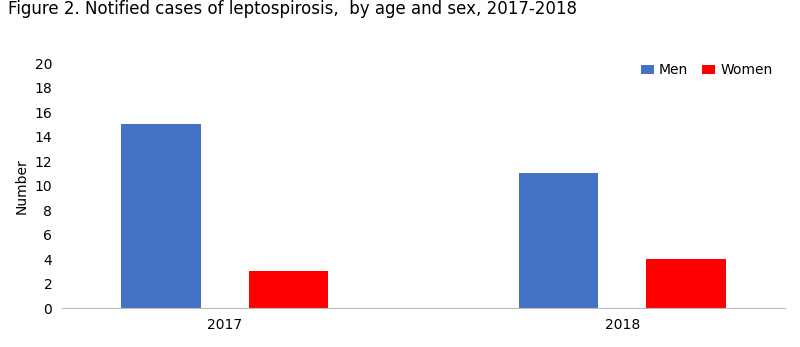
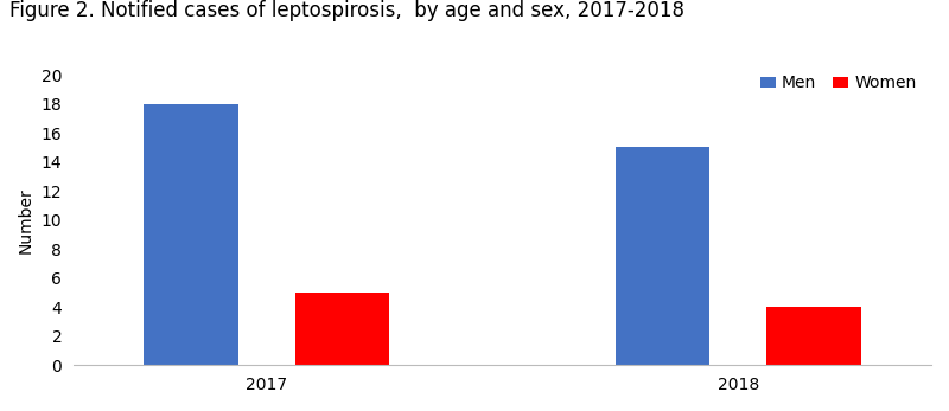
Men/2017: 15 -> 18
Women/2017: 3 -> 5
Men/2018: 11 -> 15
